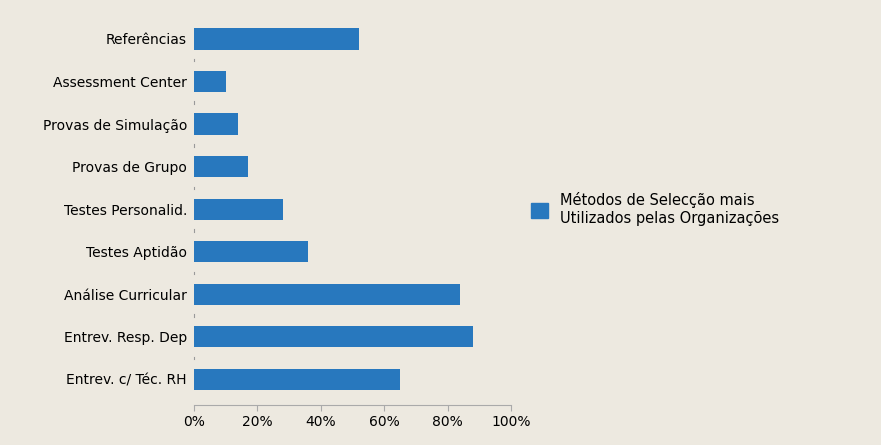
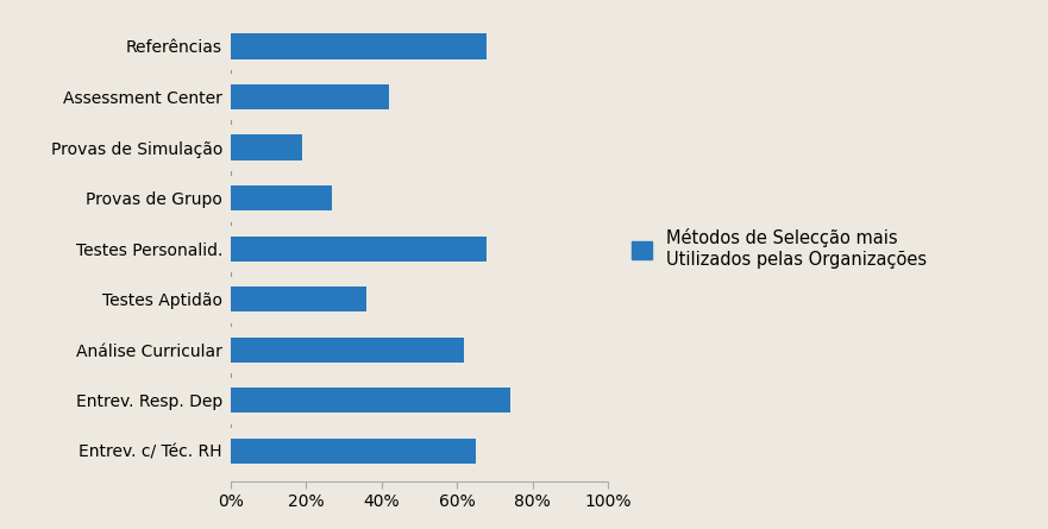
Referências: 52% -> 68%
Assessment Center: 10% -> 42%
Provas de Simulação: 14% -> 19%
Provas de Grupo: 17% -> 27%
Testes Personalid.: 28% -> 68%
Análise Curricular: 84% -> 62%
Entrev. Resp. Dep: 88% -> 74%
